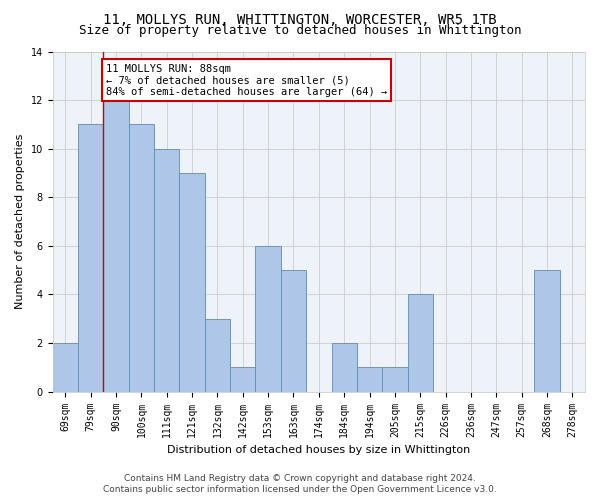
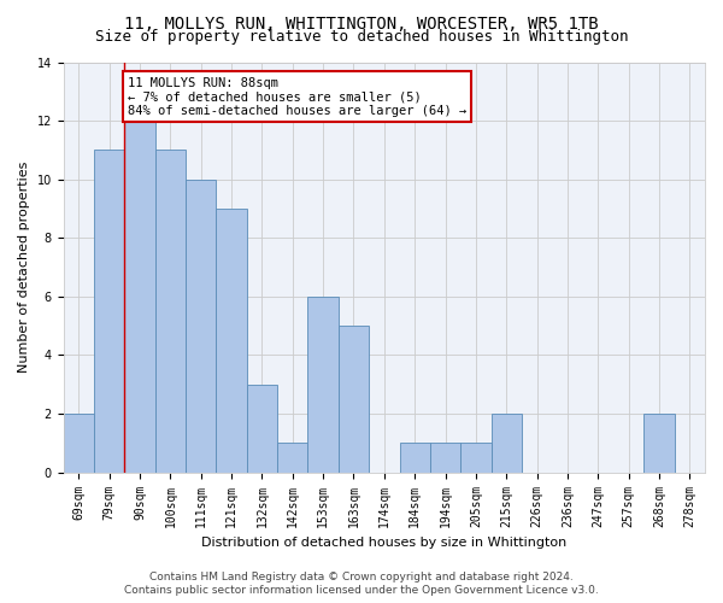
184sqm: 2 -> 1
215sqm: 4 -> 2
268sqm: 5 -> 2
